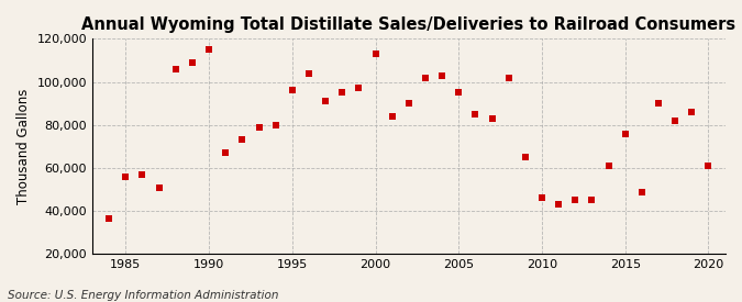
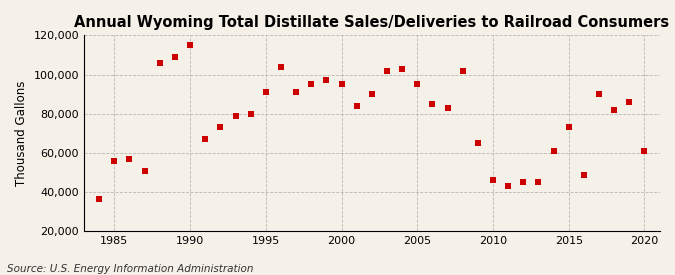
1995: 96,000 -> 91,000
2000: 113,000 -> 95,000
2015: 76,000 -> 73,000
